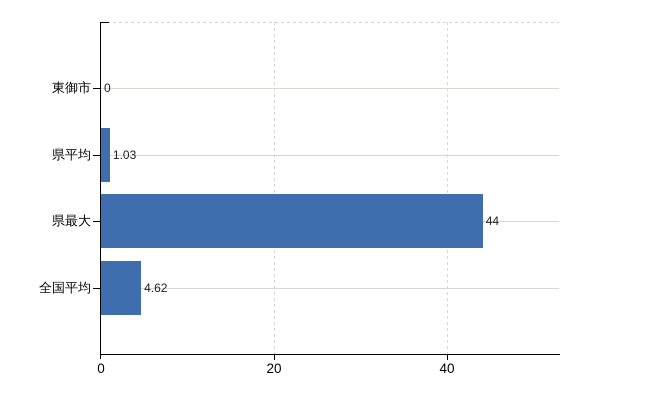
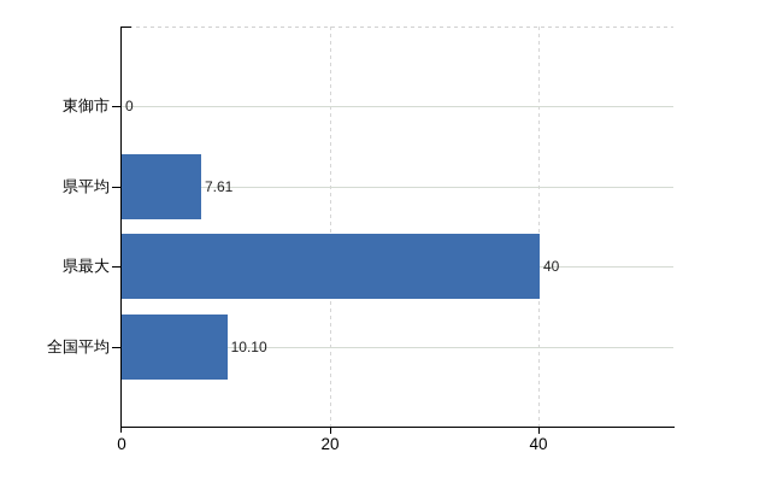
県平均: 1.03 -> 7.61
県最大: 44 -> 40
全国平均: 4.62 -> 10.10
